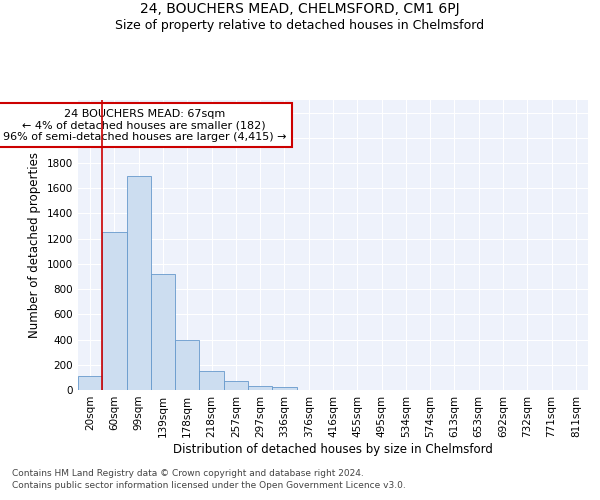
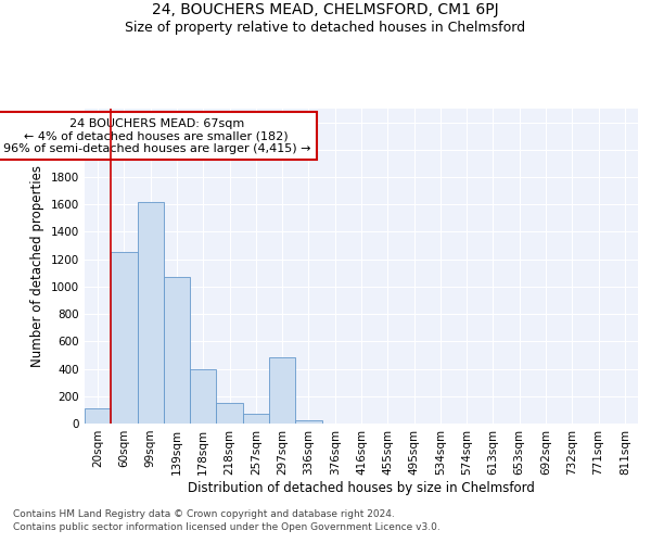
99sqm: 1700 -> 1620
139sqm: 920 -> 1070
297sqm: 40 -> 480
